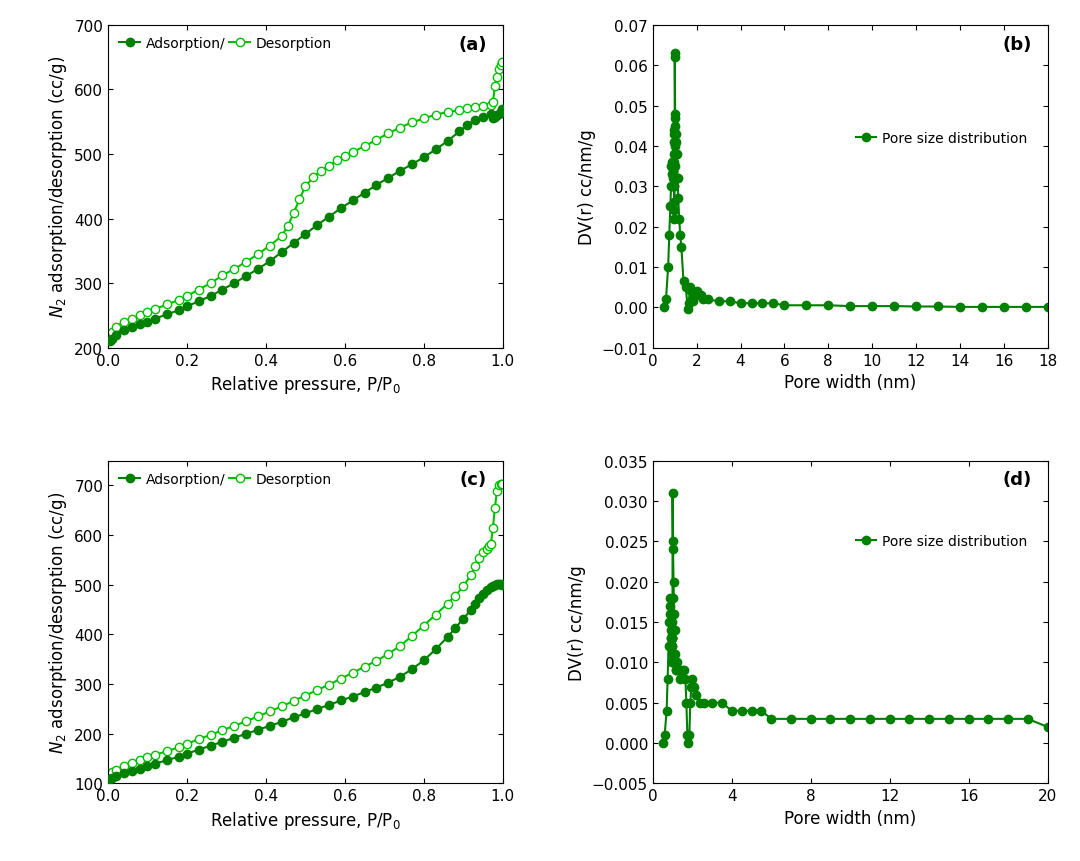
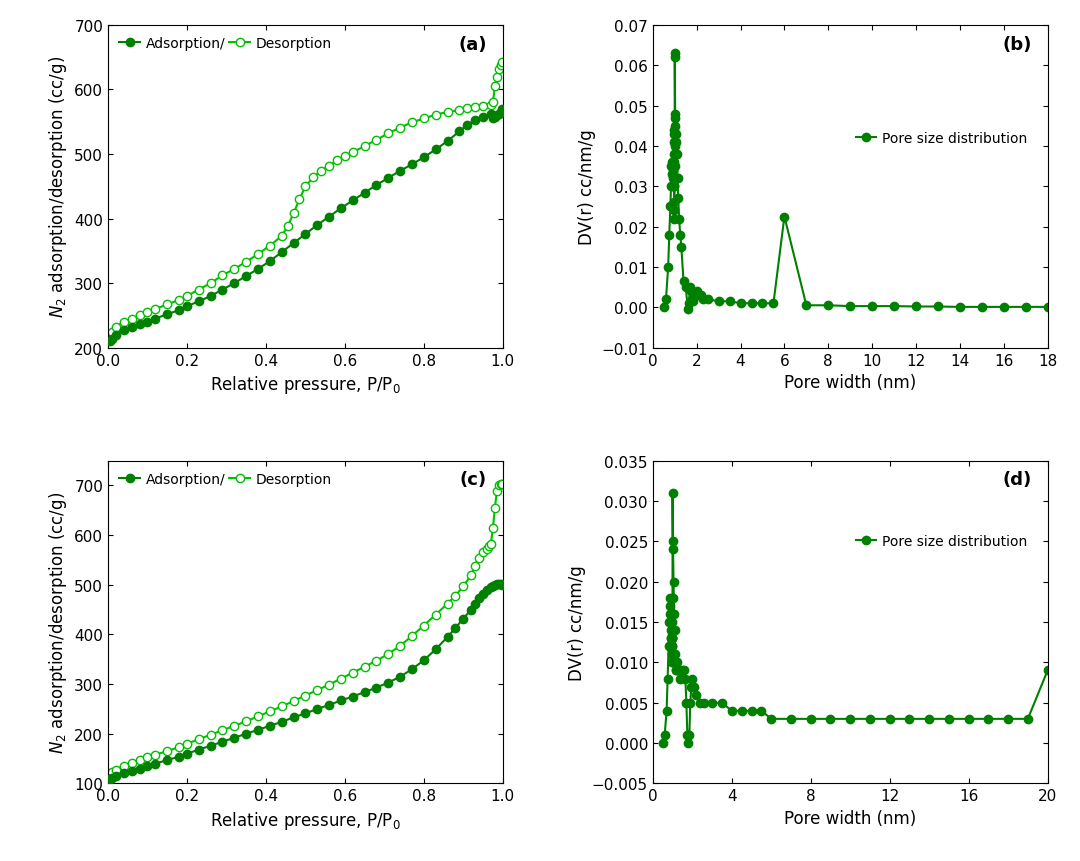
6: 0.0005 -> 0.0225
20: 0.002 -> 0.009
